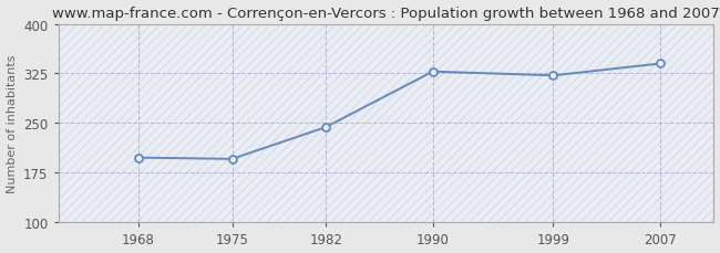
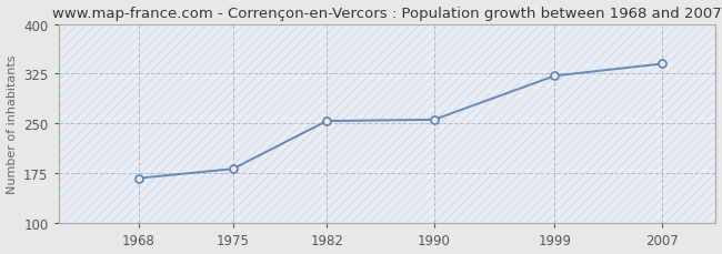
1968: 198 -> 168
1975: 196 -> 182
1982: 244 -> 254
1990: 328 -> 256
